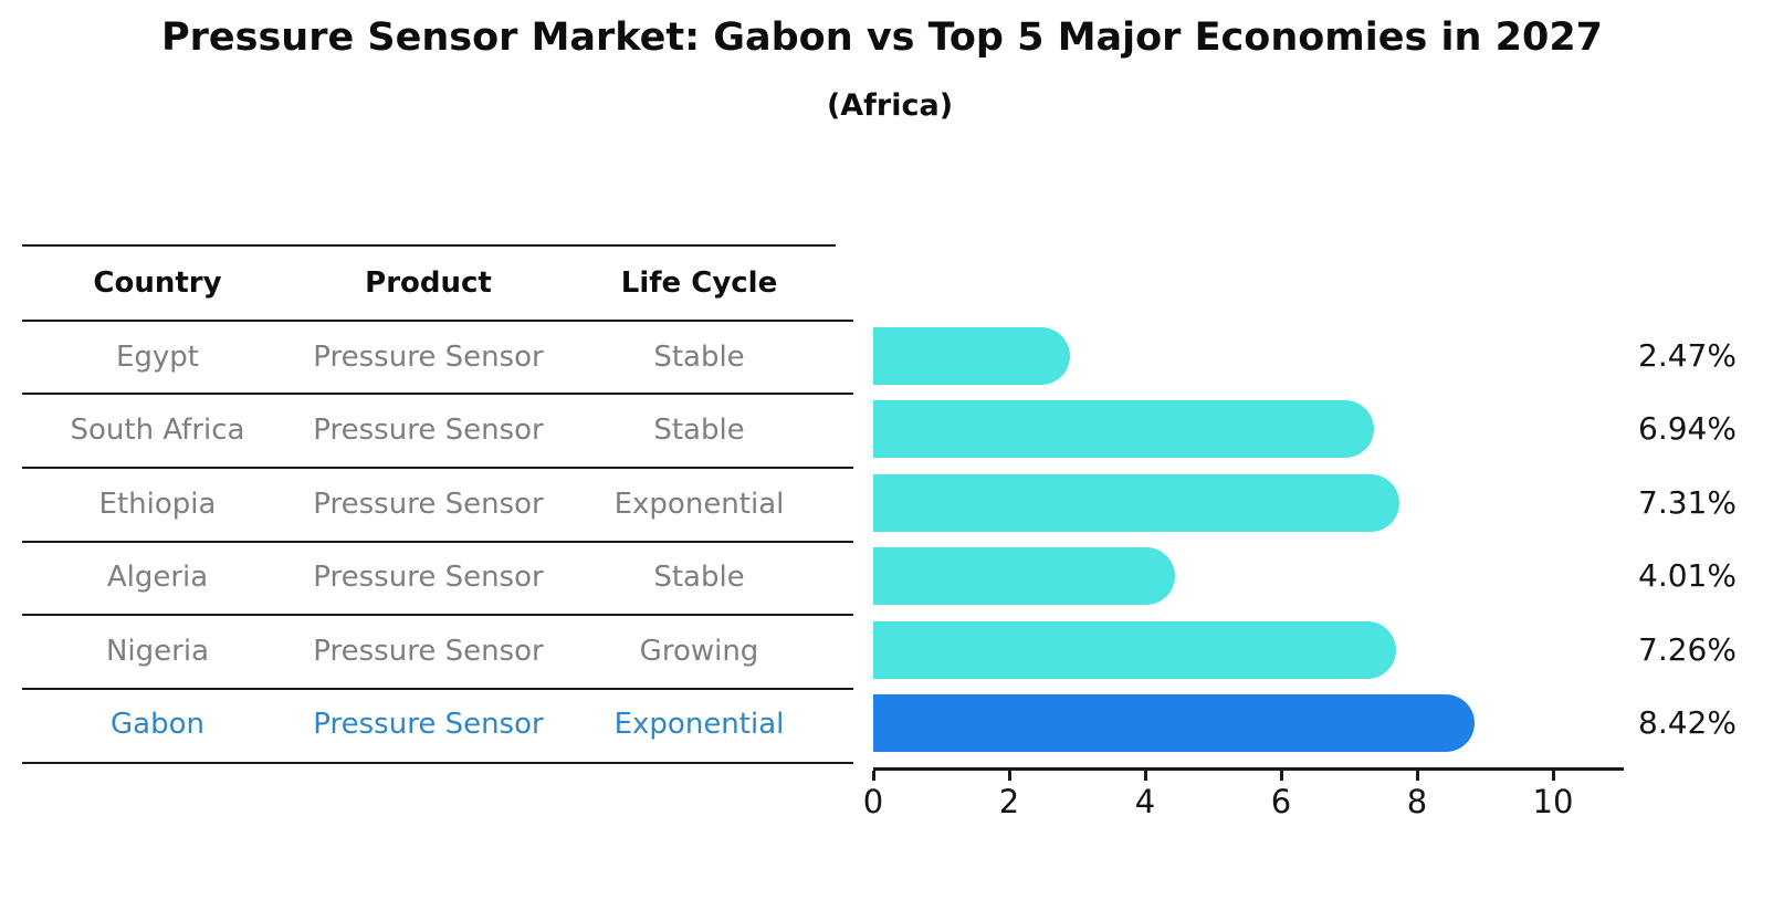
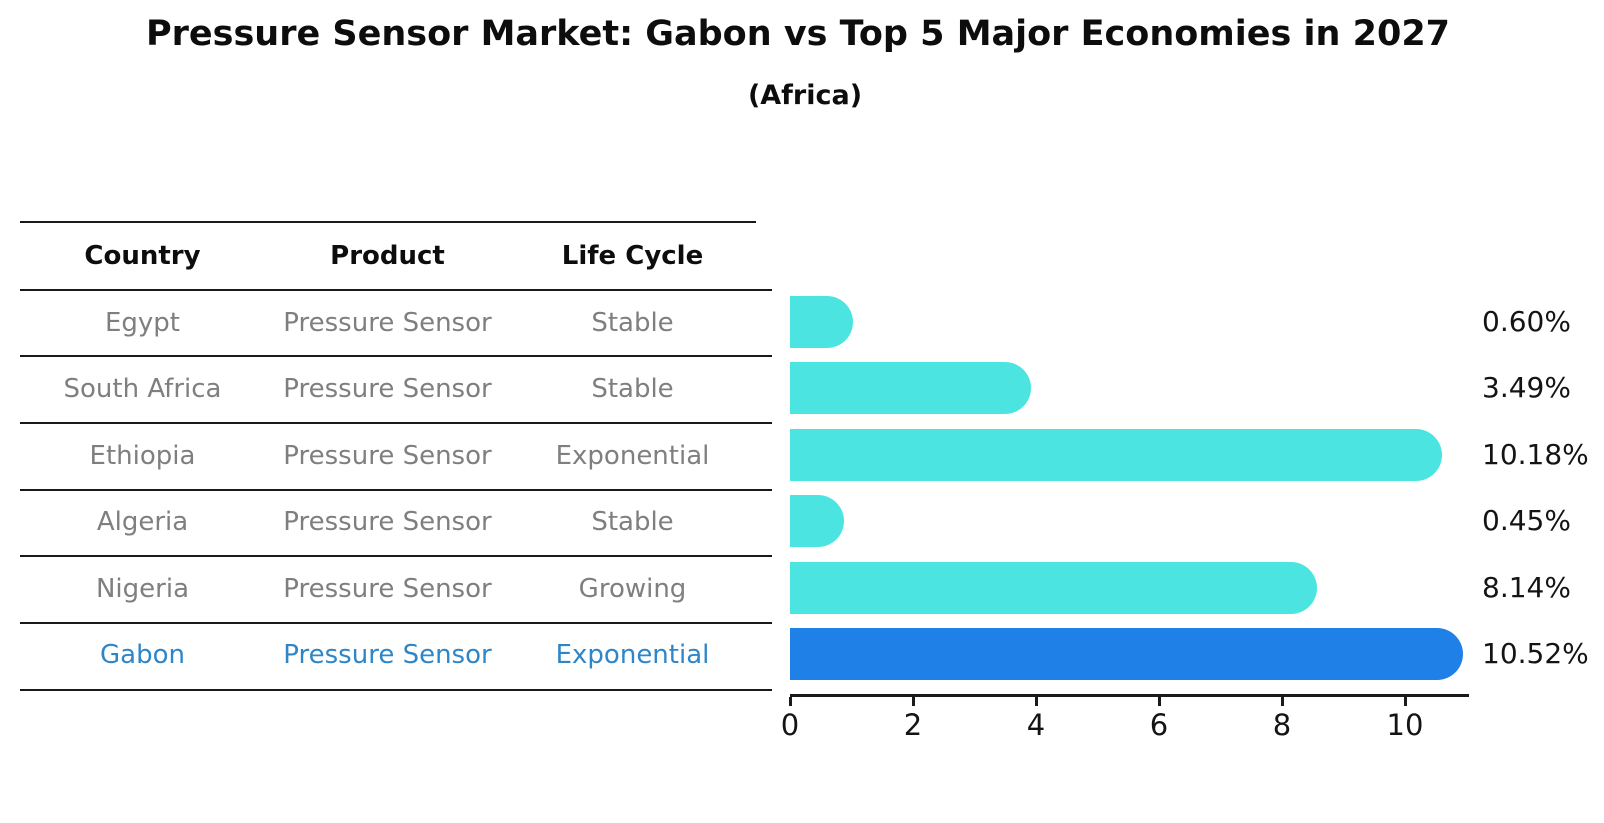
Egypt: 2.47% -> 0.60%
South Africa: 6.94% -> 3.49%
Ethiopia: 7.31% -> 10.18%
Algeria: 4.01% -> 0.45%
Nigeria: 7.26% -> 8.14%
Gabon: 8.42% -> 10.52%
